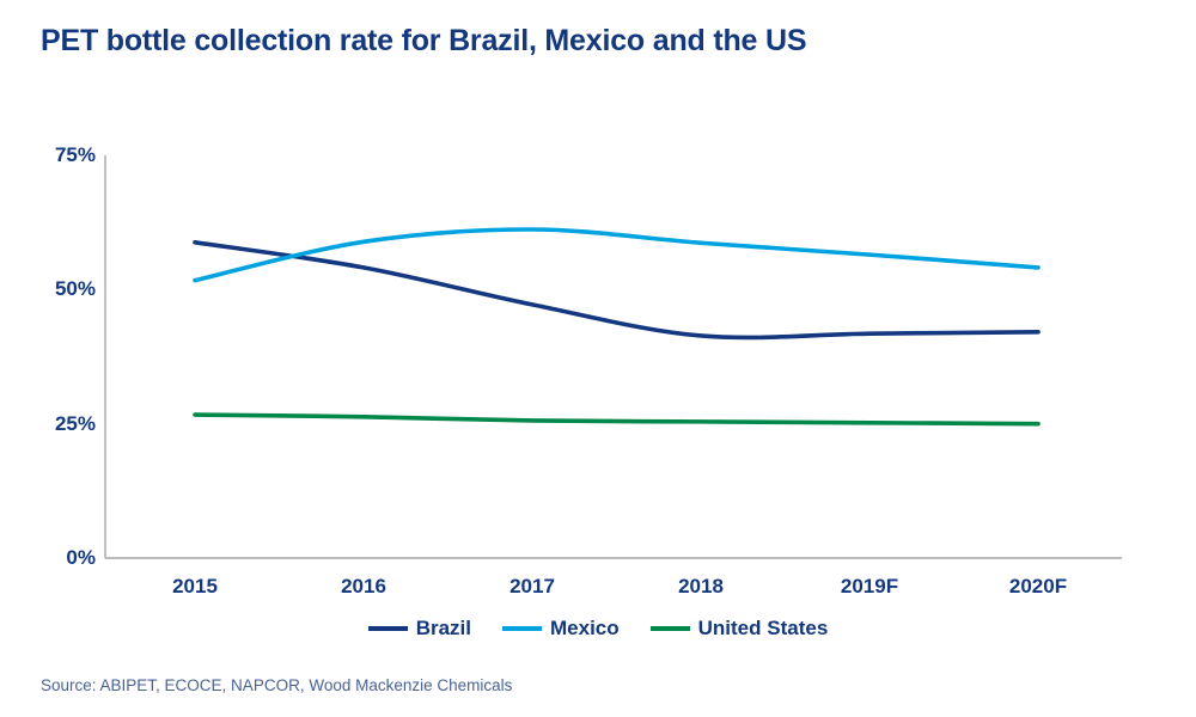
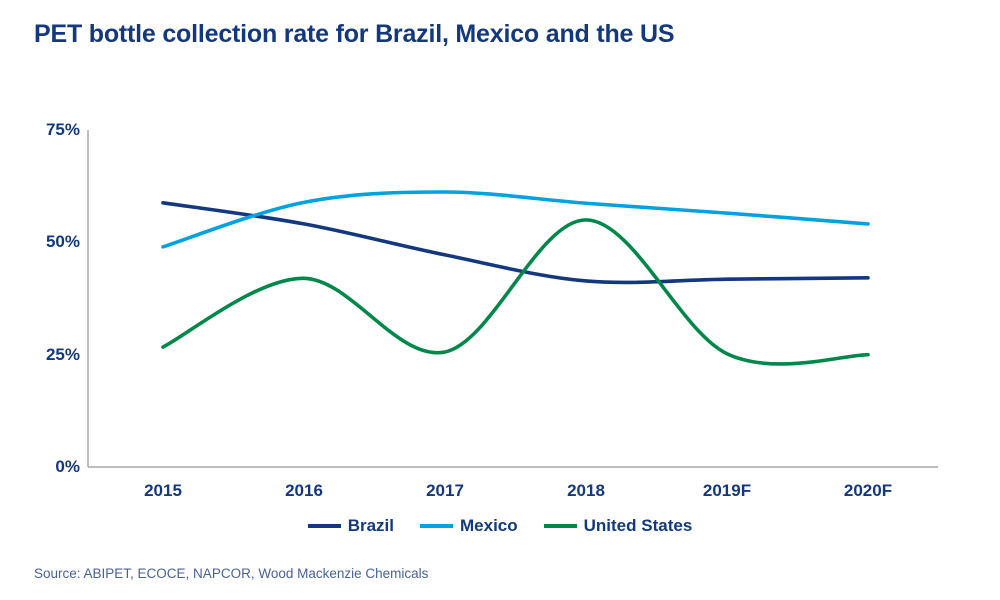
Mexico/2015: 52% -> 49%
United States/2016: 26% -> 42%
United States/2018: 25% -> 55%
